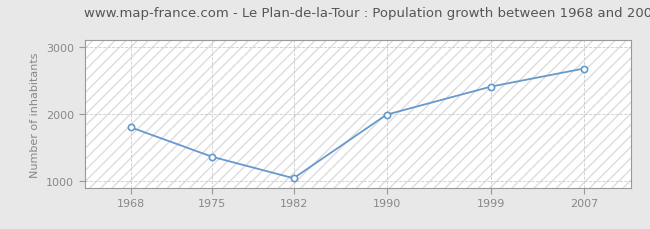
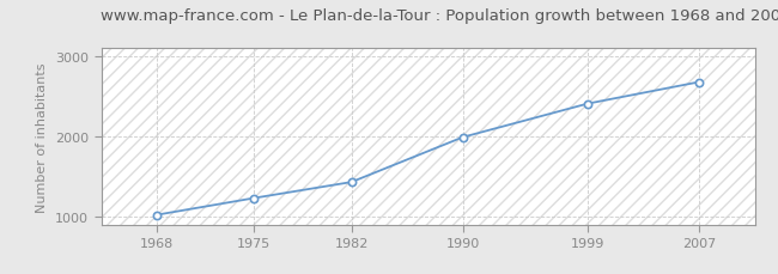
1968: 1800 -> 1020
1975: 1360 -> 1230
1982: 1040 -> 1430
